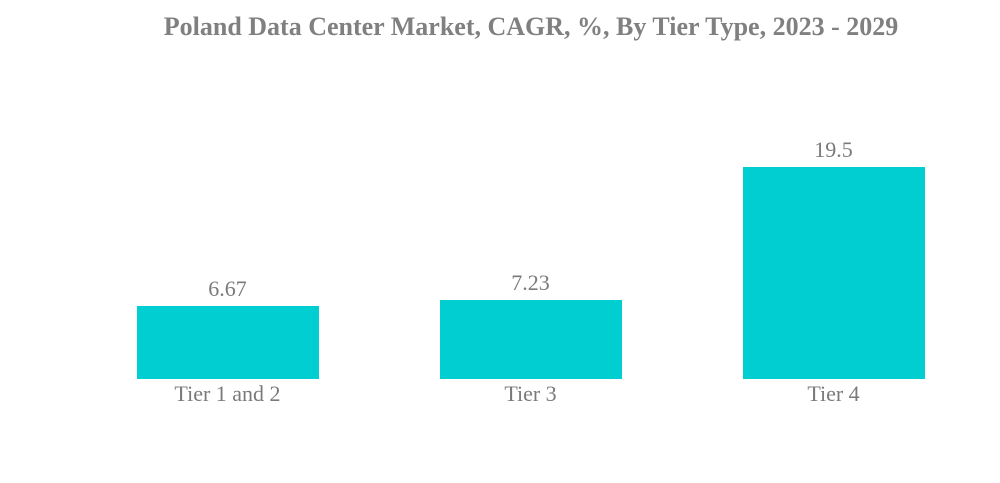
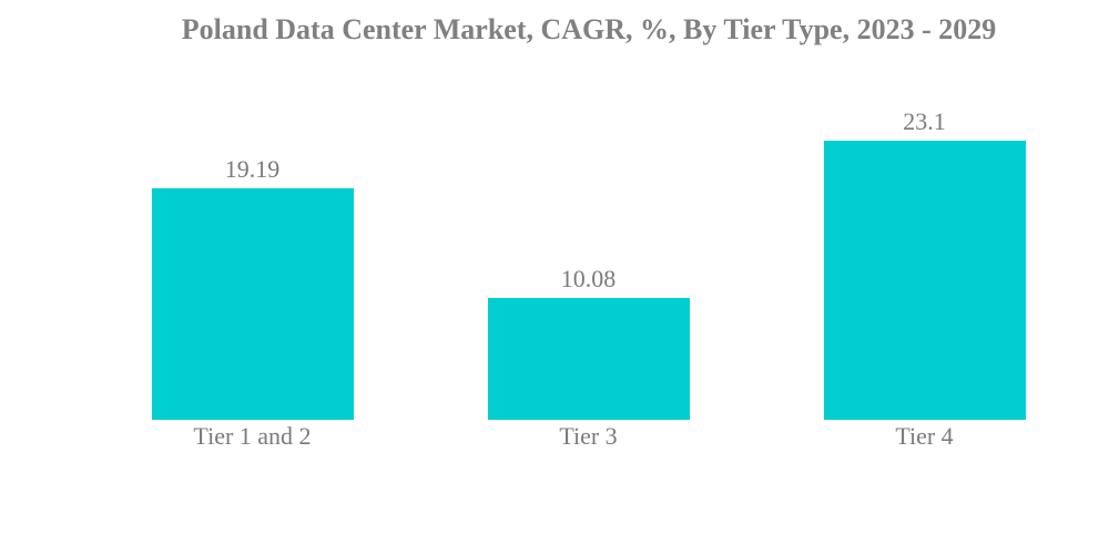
Tier 1 and 2: 6.67 -> 19.19
Tier 3: 7.23 -> 10.08
Tier 4: 19.5 -> 23.1
